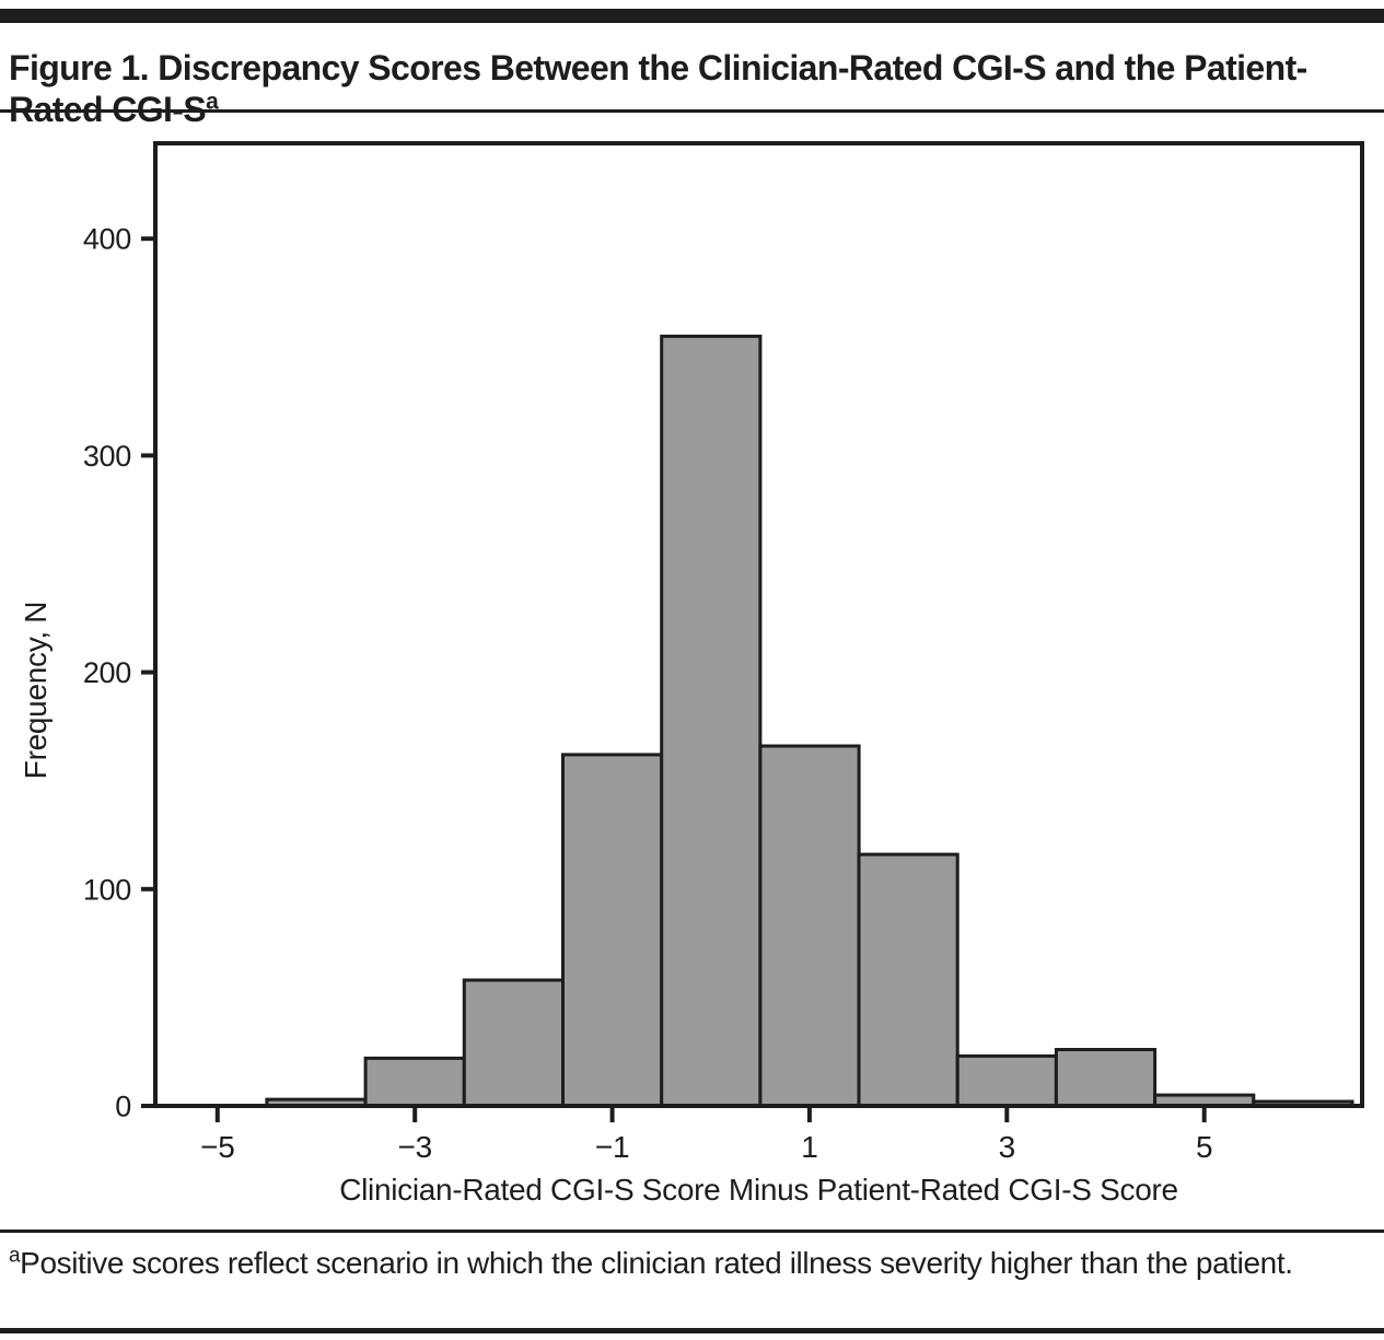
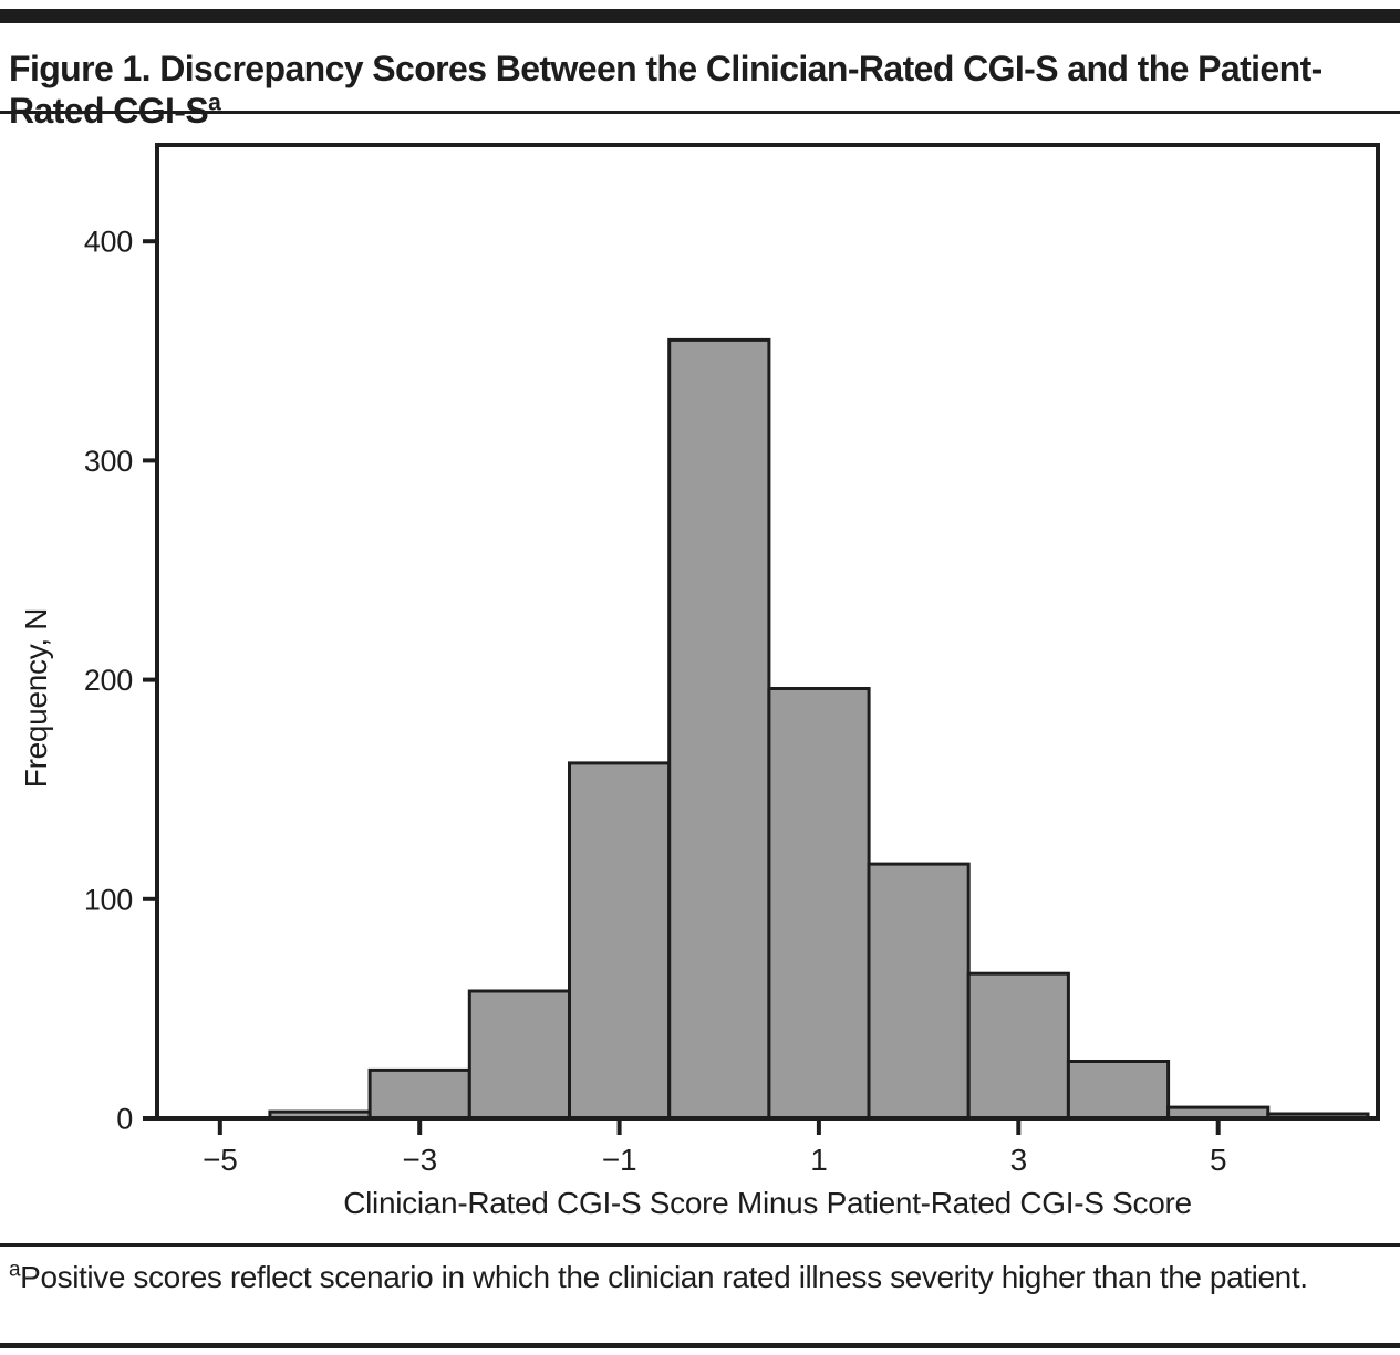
1: 166 -> 196
3: 23 -> 66
